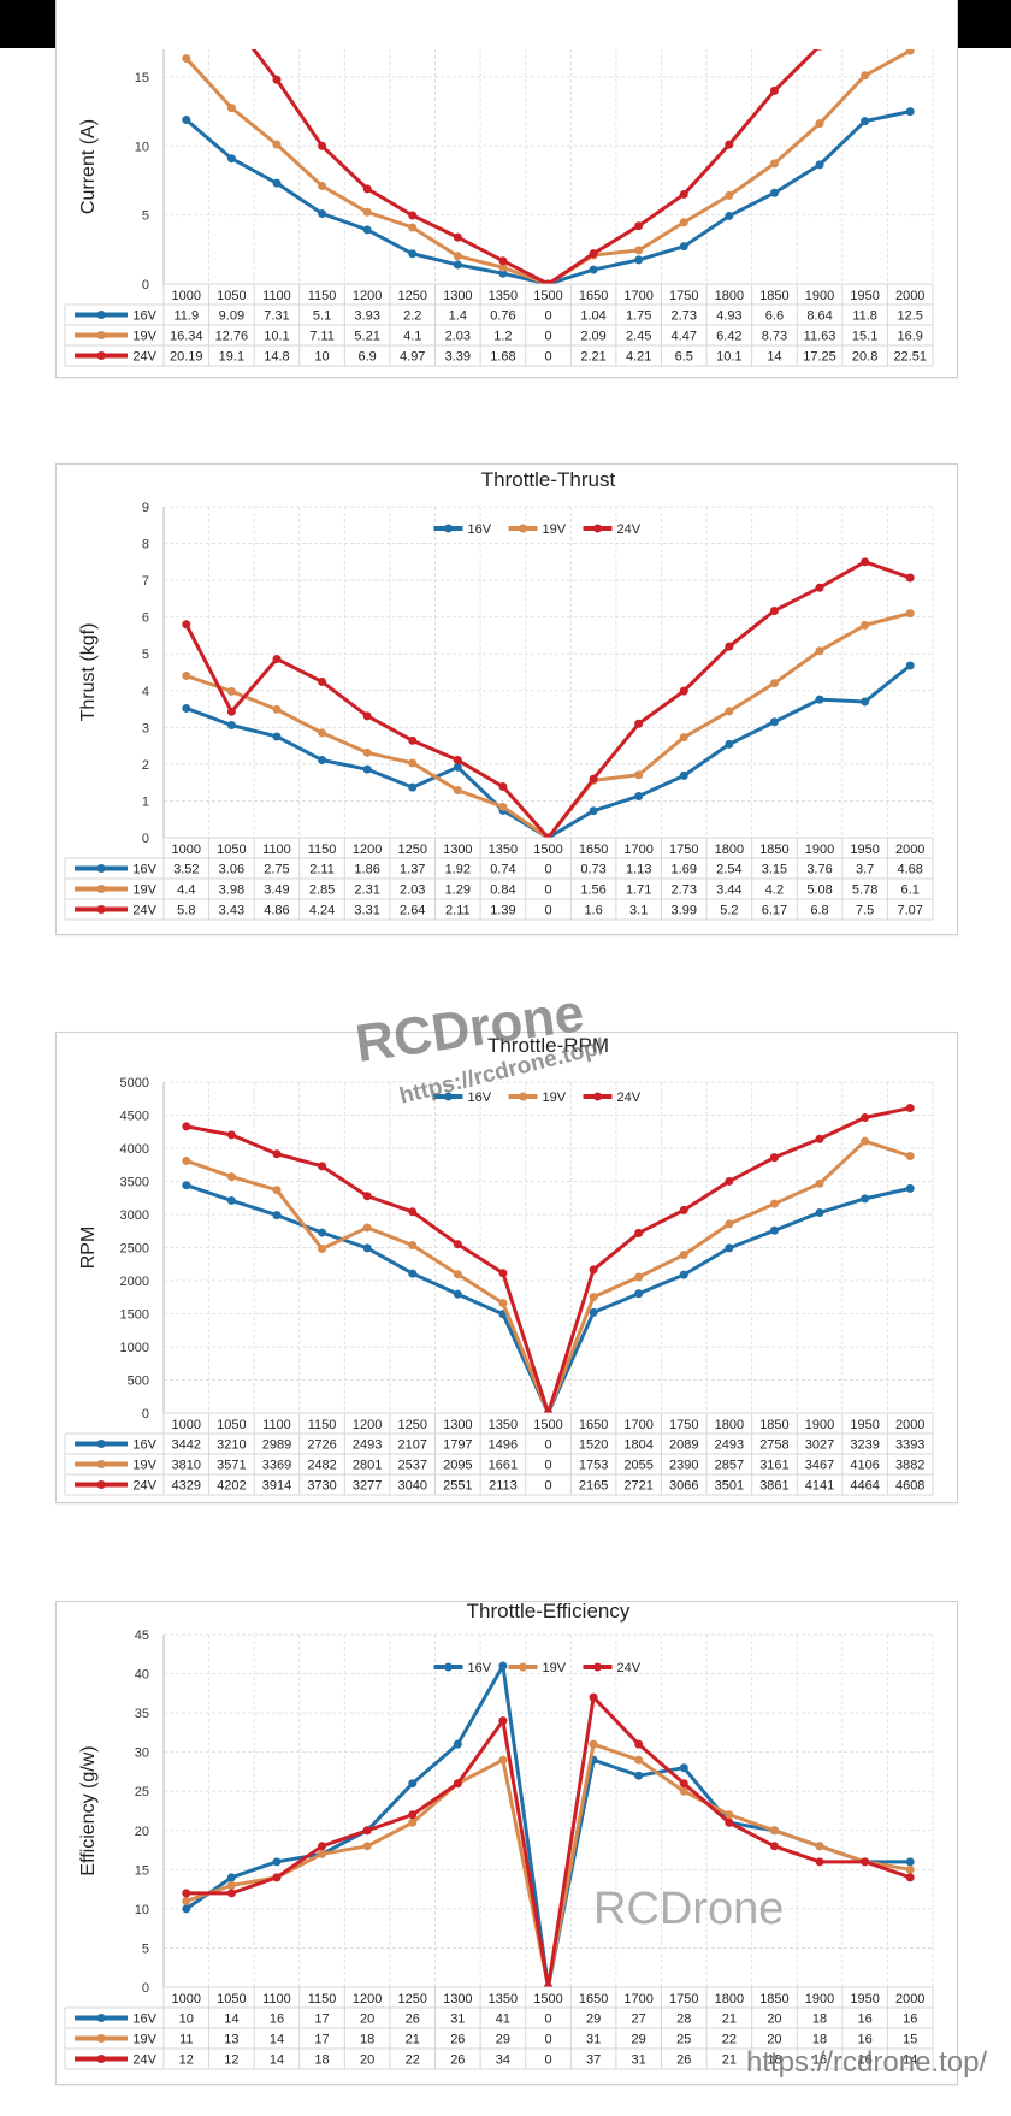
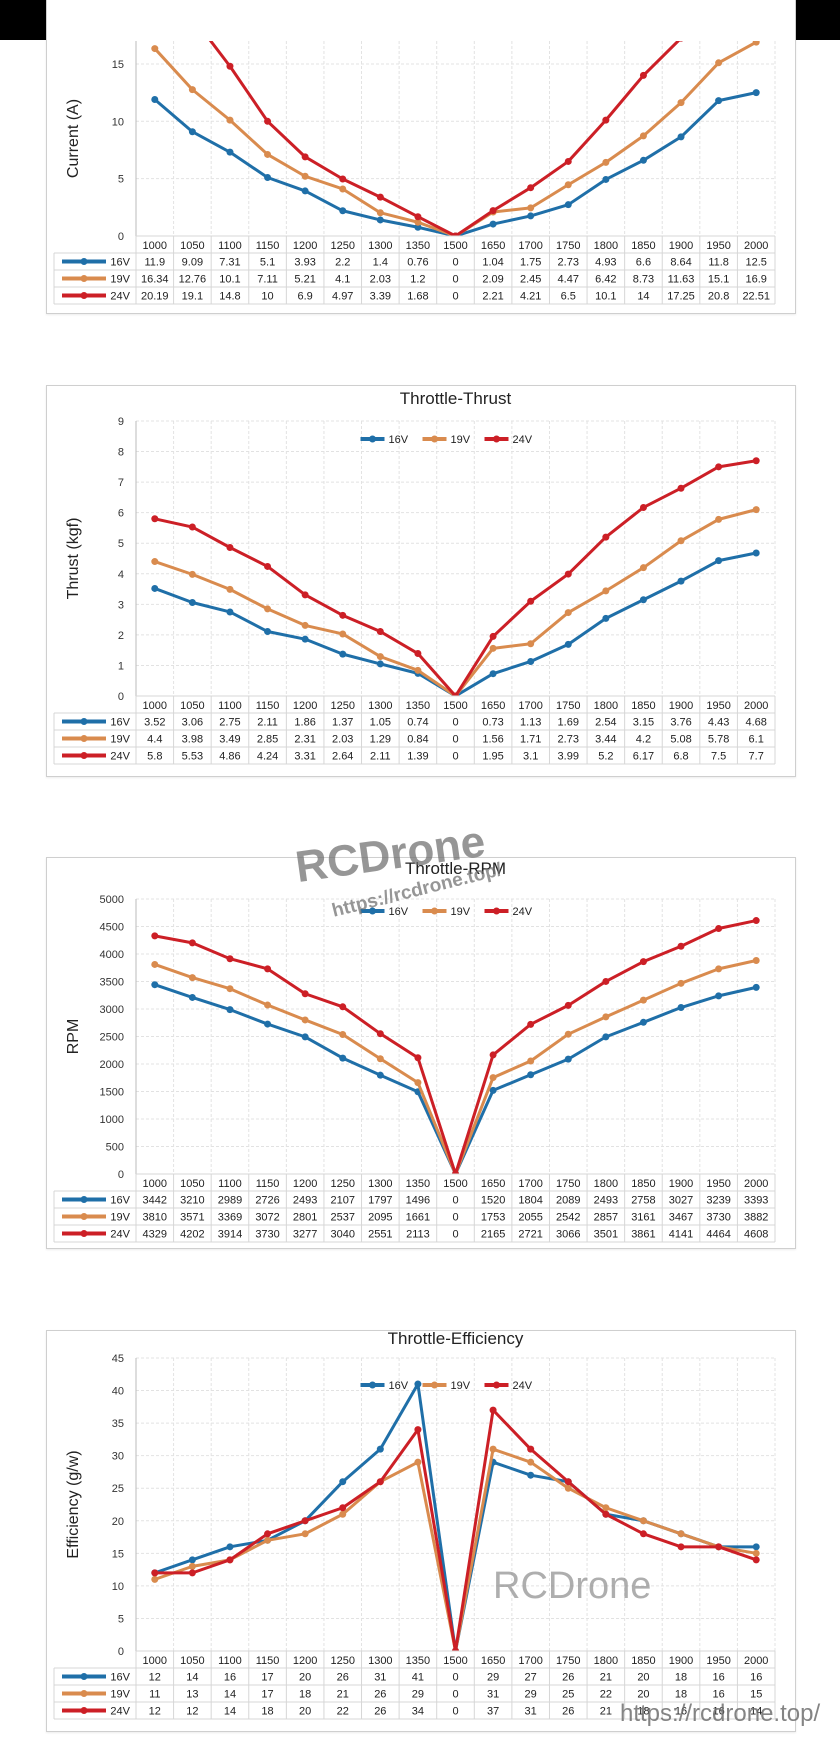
Throttle-Thrust/24V/1050: 3.43 -> 5.53
Throttle-Thrust/16V/1300: 1.92 -> 1.05
Throttle-Thrust/24V/1650: 1.6 -> 1.95
Throttle-Thrust/16V/1950: 3.7 -> 4.43
Throttle-Thrust/24V/2000: 7.07 -> 7.7
Throttle-RPM/19V/1150: 2482 -> 3072
Throttle-RPM/19V/1750: 2390 -> 2542
Throttle-RPM/19V/1950: 4106 -> 3730
Throttle-Efficiency/16V/1000: 10 -> 12
Throttle-Efficiency/16V/1750: 28 -> 26
